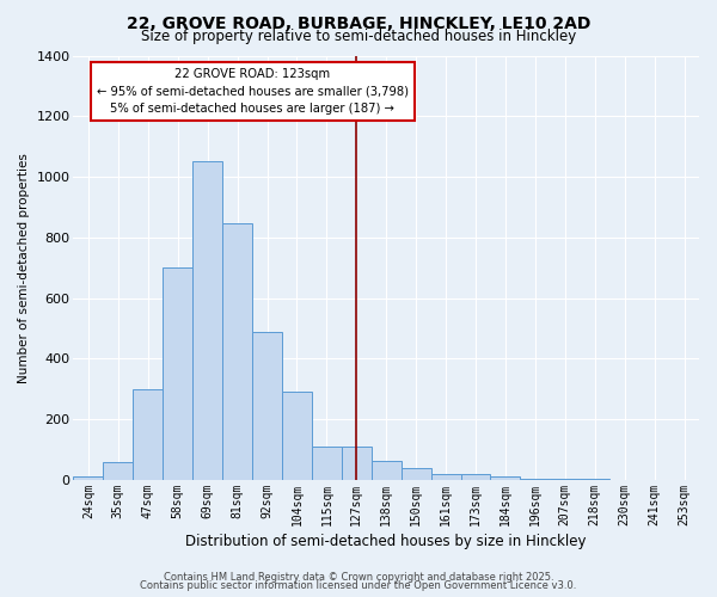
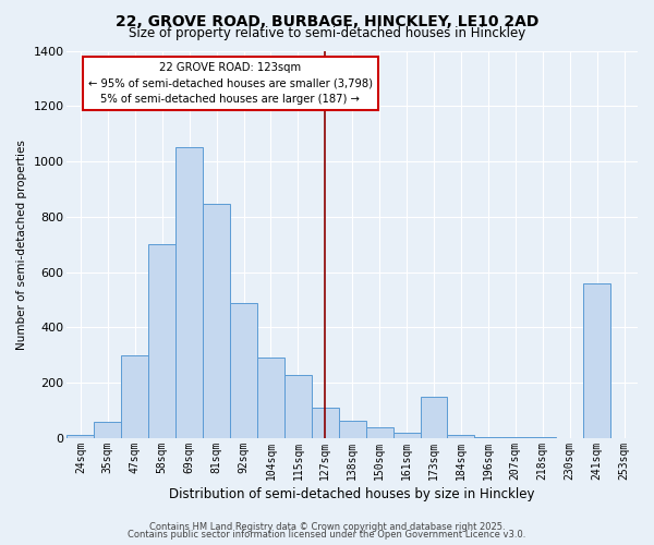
115sqm: 110 -> 230
173sqm: 20 -> 150
241sqm: 2 -> 560
